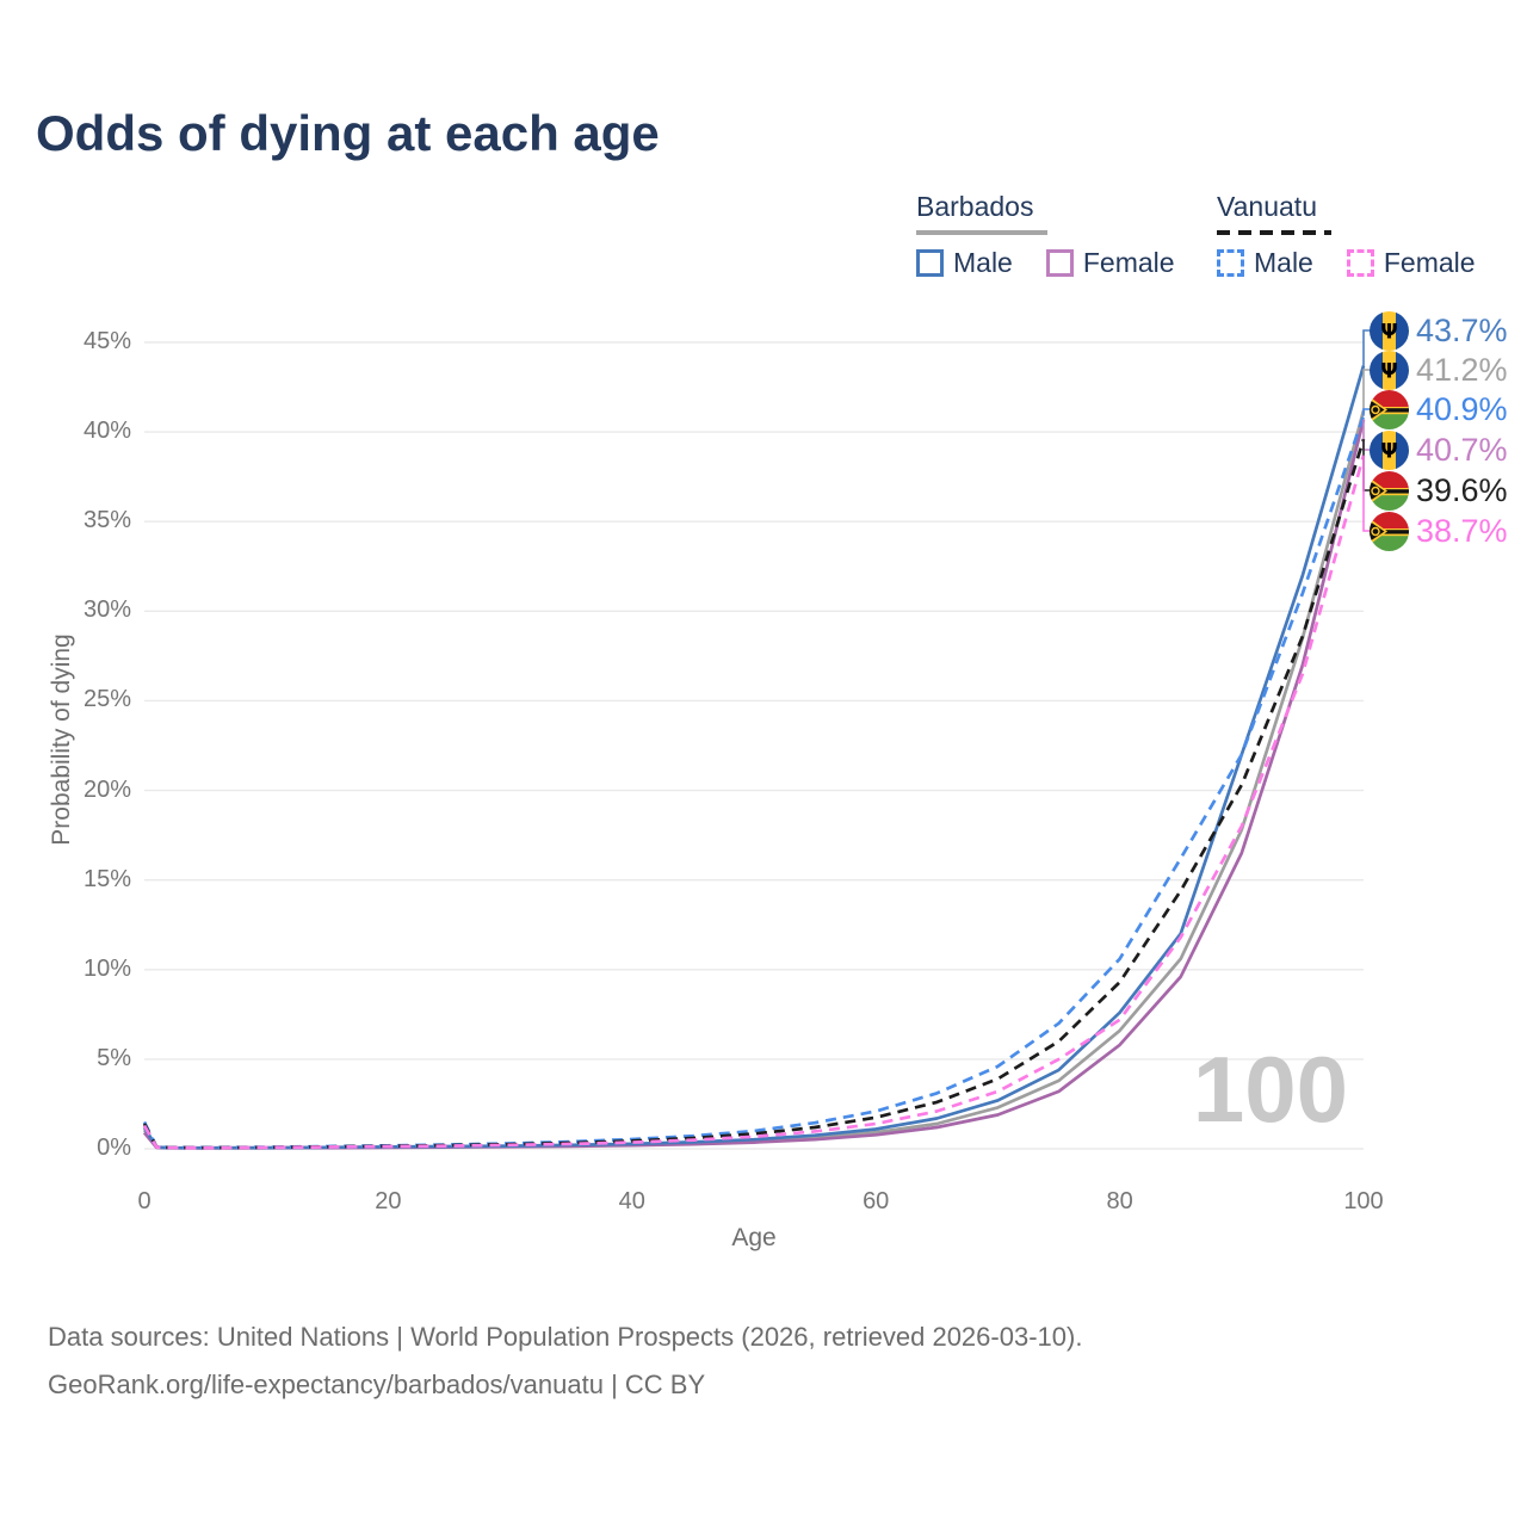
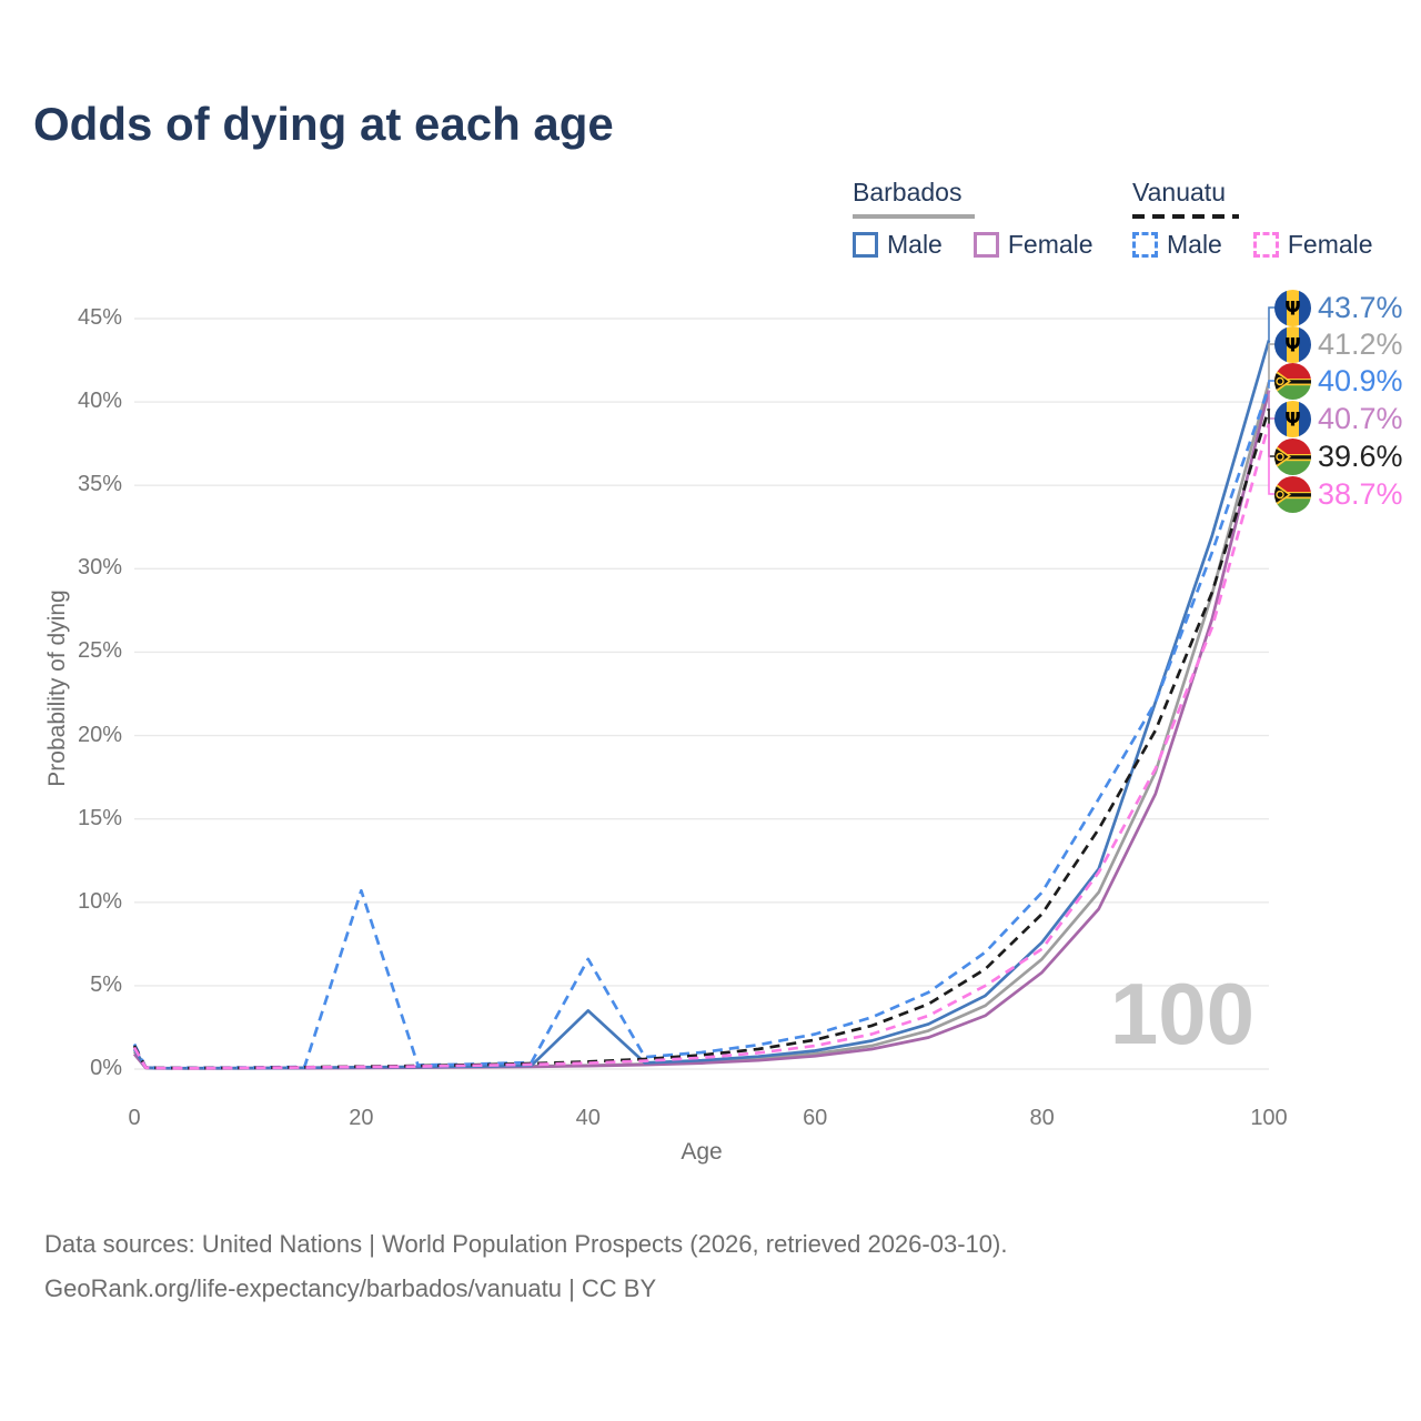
Vanuatu Male/20: 0.2% -> 10.7%
Barbados Male/40: 0.3% -> 3.5%
Vanuatu Male/40: 0.5% -> 6.6%
